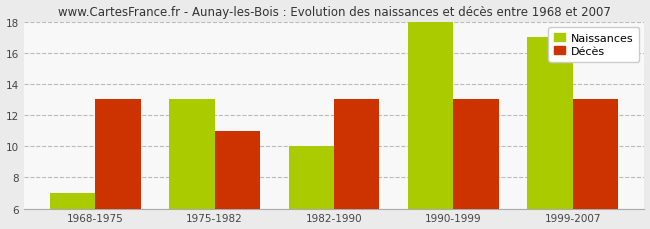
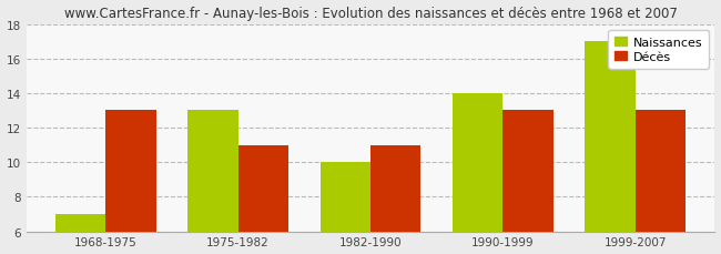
Décès/1982-1990: 13 -> 11
Naissances/1990-1999: 18 -> 14
